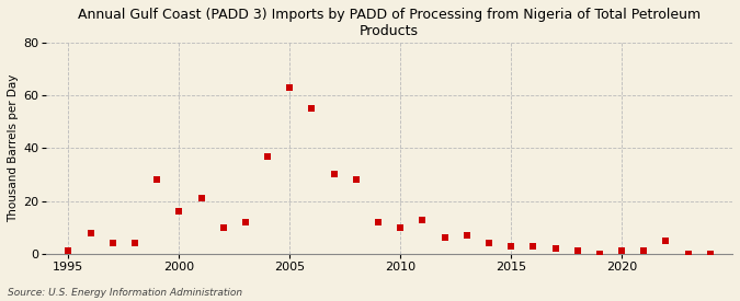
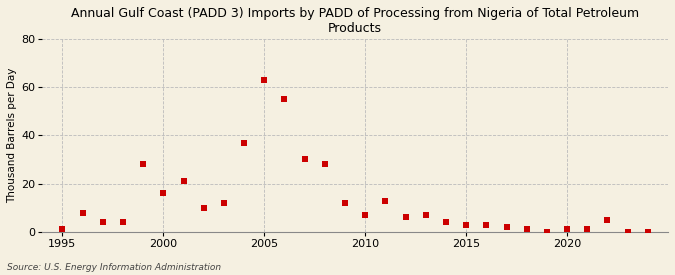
2010: 10 -> 7
